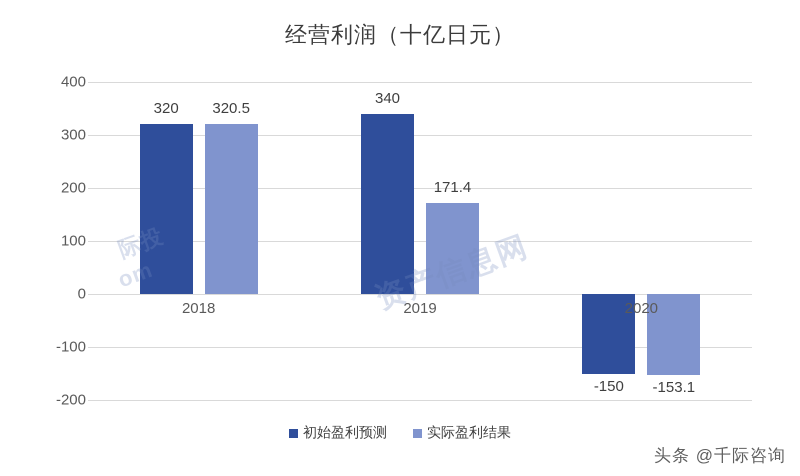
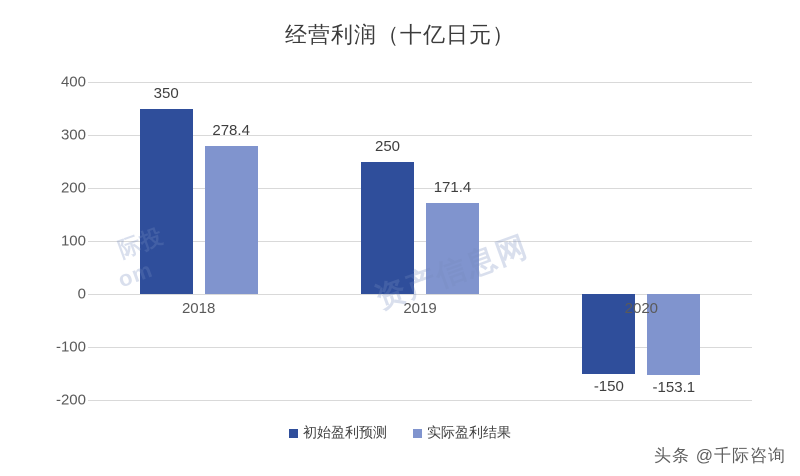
初始盈利预测/2018: 320 -> 350
实际盈利结果/2018: 320.5 -> 278.4
初始盈利预测/2019: 340 -> 250
